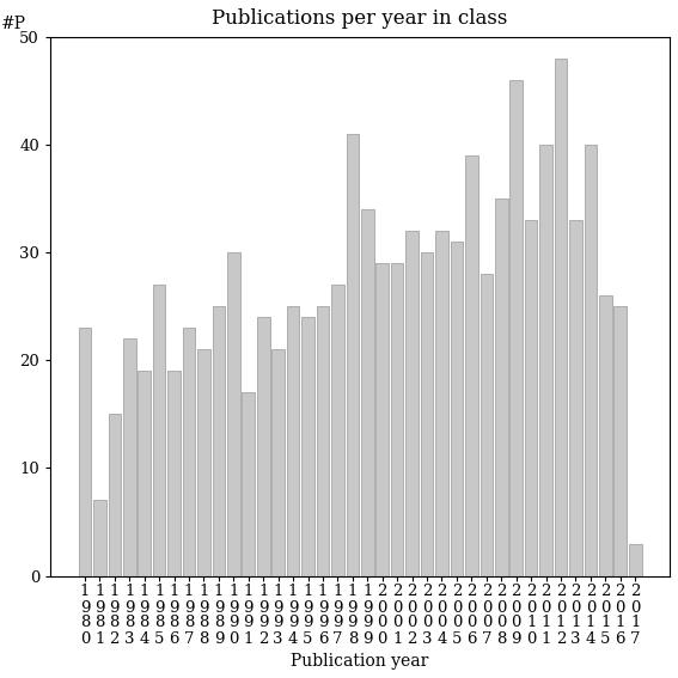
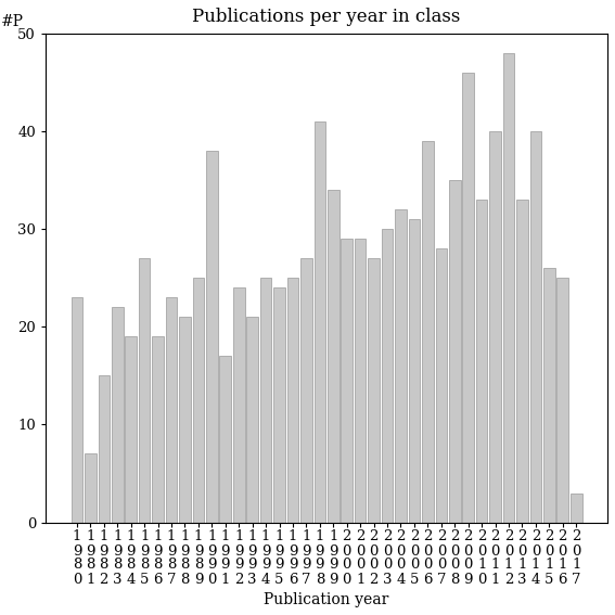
1 9 9 0: 30 -> 38
2 0 0 2: 32 -> 27
